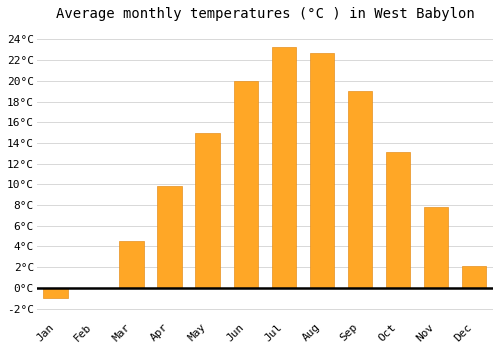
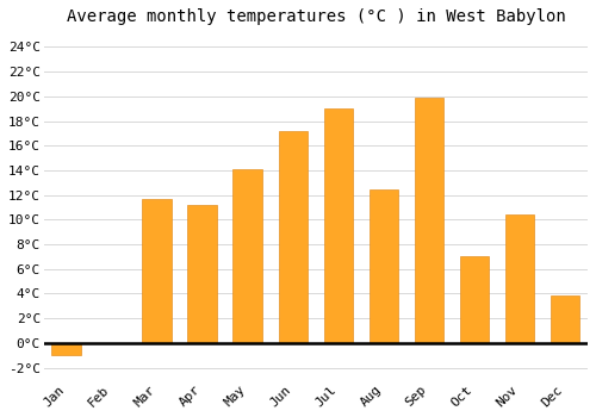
Mar: 4.5°C -> 11.7°C
Apr: 9.8°C -> 11.2°C
May: 15.0°C -> 14.1°C
Jun: 20.0°C -> 17.2°C
Jul: 23.3°C -> 19.0°C
Aug: 22.7°C -> 12.4°C
Sep: 19.0°C -> 19.9°C
Oct: 13.1°C -> 7.0°C
Nov: 7.8°C -> 10.4°C
Dec: 2.1°C -> 3.8°C
